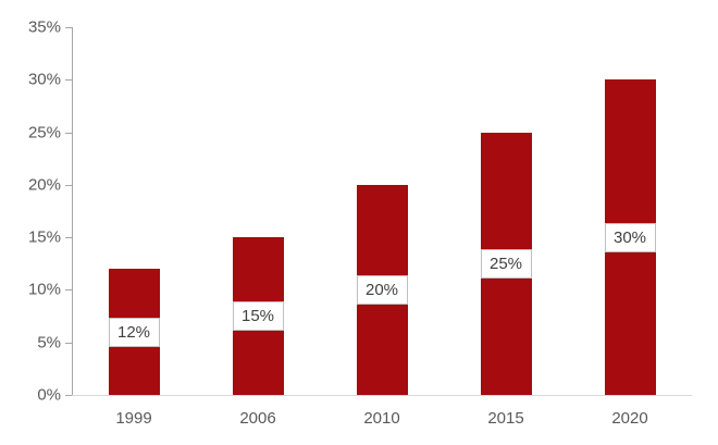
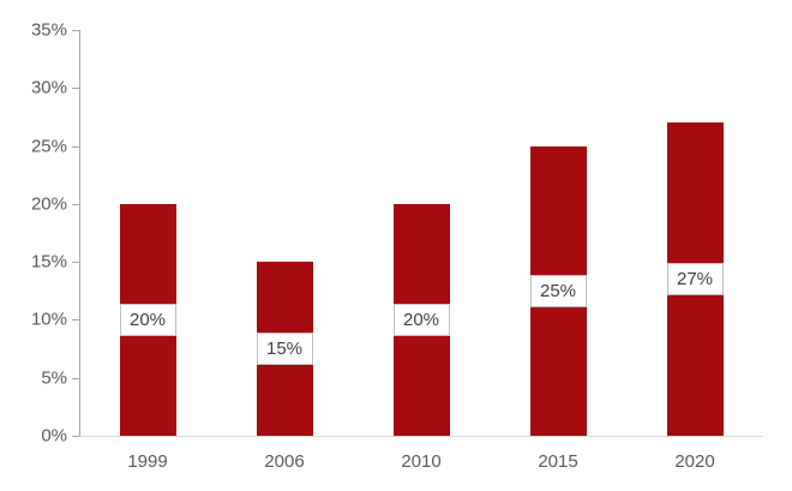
1999: 12% -> 20%
2020: 30% -> 27%
